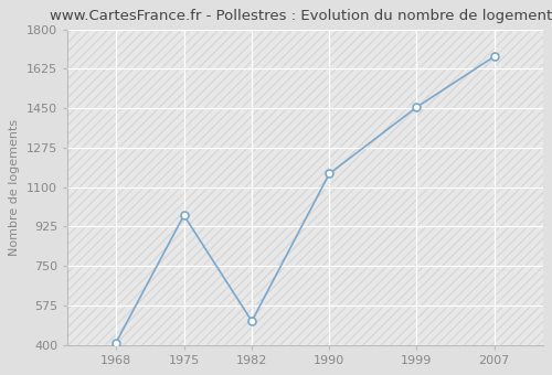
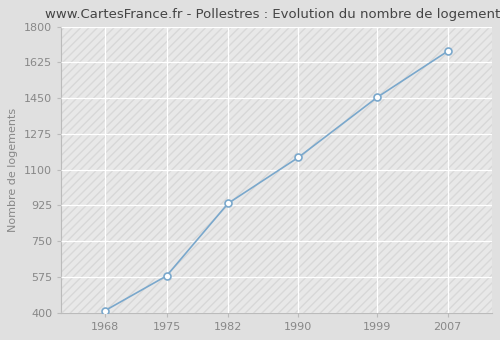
1975: 975 -> 580
1982: 505 -> 935
